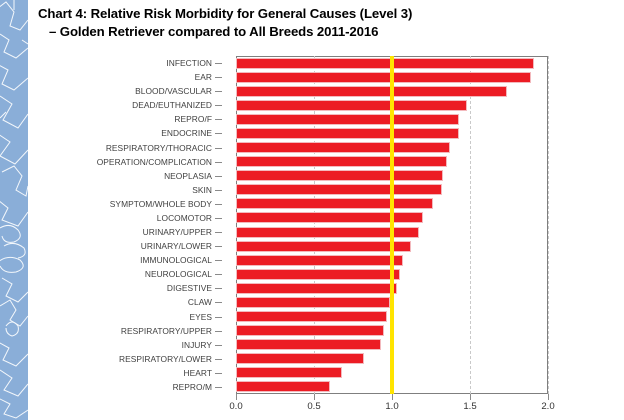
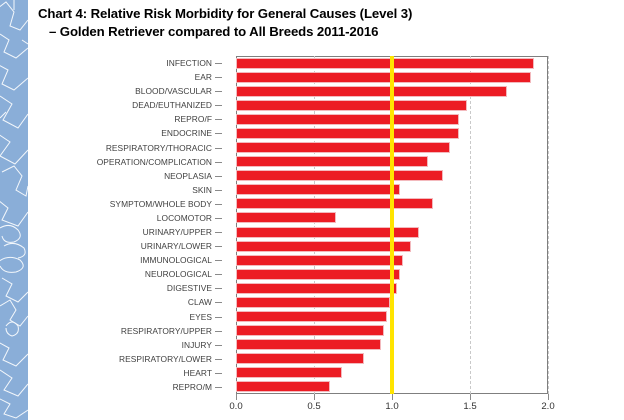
OPERATION/COMPLICATION: 1.35 -> 1.23
SKIN: 1.32 -> 1.05
LOCOMOTOR: 1.20 -> 0.64
